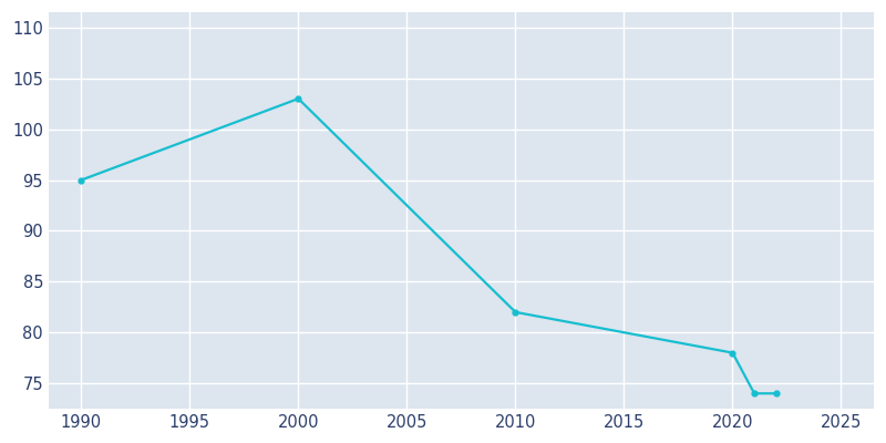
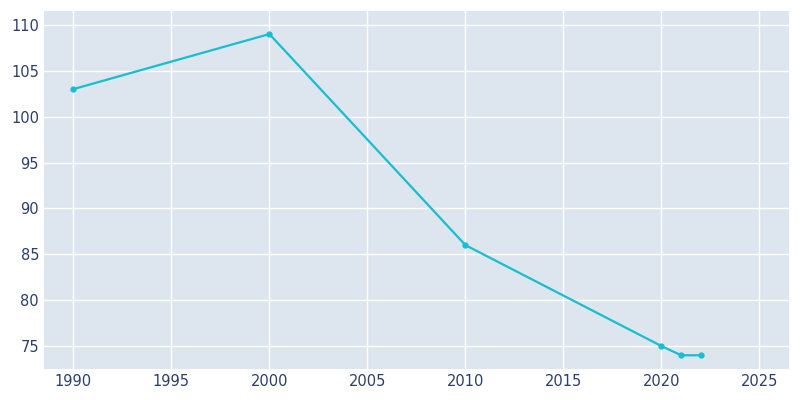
1990: 95 -> 103
2000: 103 -> 109
2010: 82 -> 86
2020: 78 -> 75
